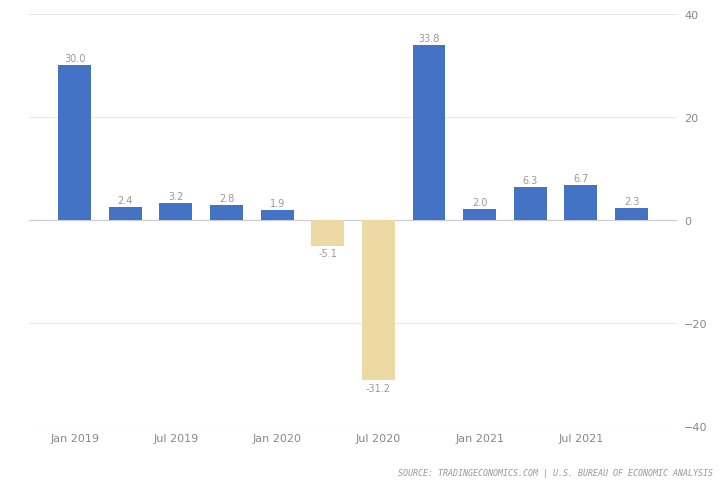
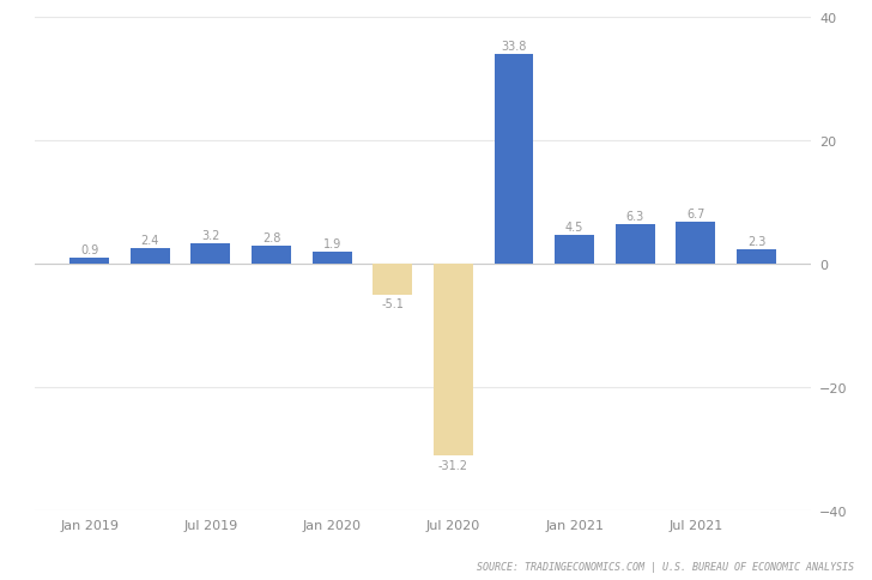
Jan 2019: 30.0 -> 0.9
Jan 2021: 2.0 -> 4.5
